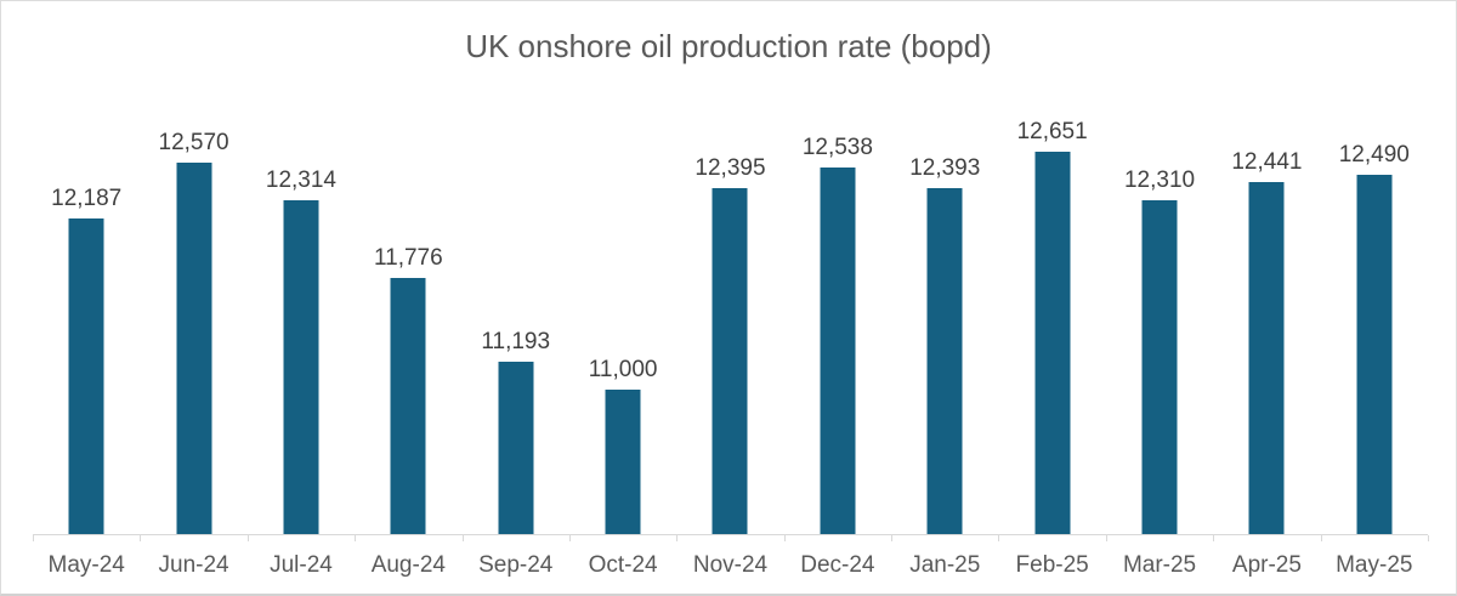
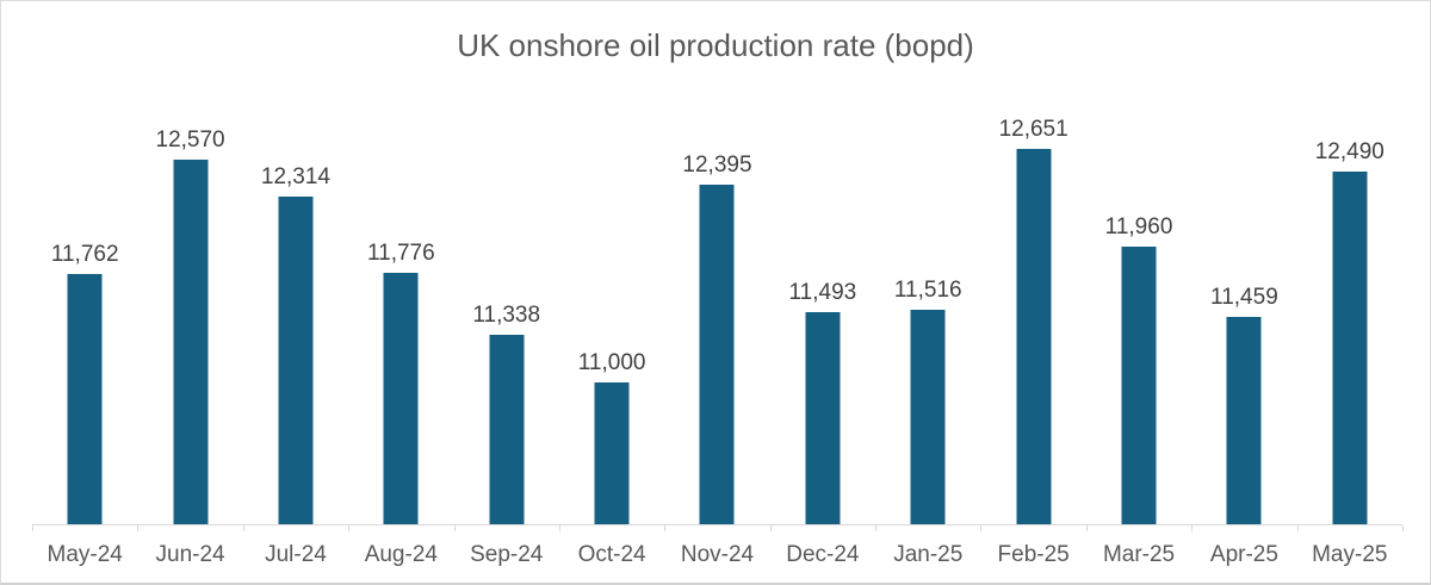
May-24: 12,187 -> 11,762
Sep-24: 11,193 -> 11,338
Dec-24: 12,538 -> 11,493
Jan-25: 12,393 -> 11,516
Mar-25: 12,310 -> 11,960
Apr-25: 12,441 -> 11,459
